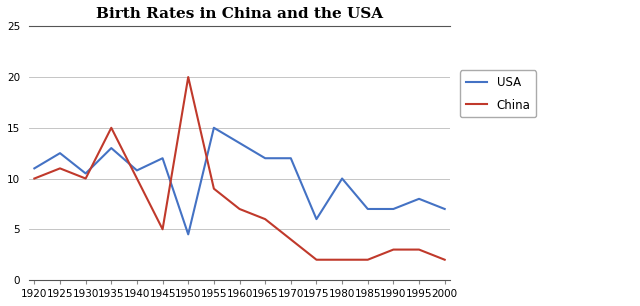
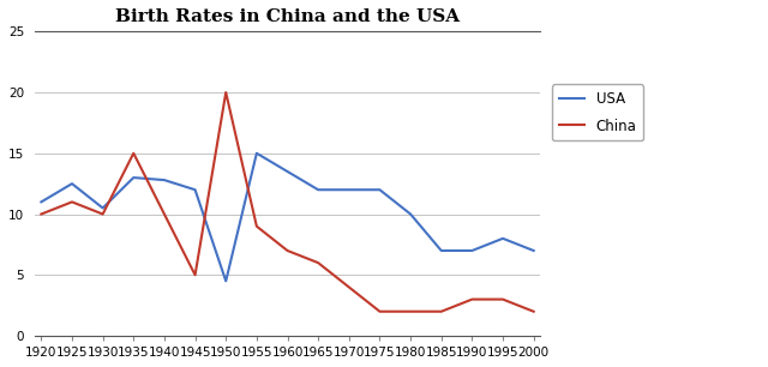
USA/1940: 10.8 -> 12.8
USA/1975: 6.0 -> 12.0
